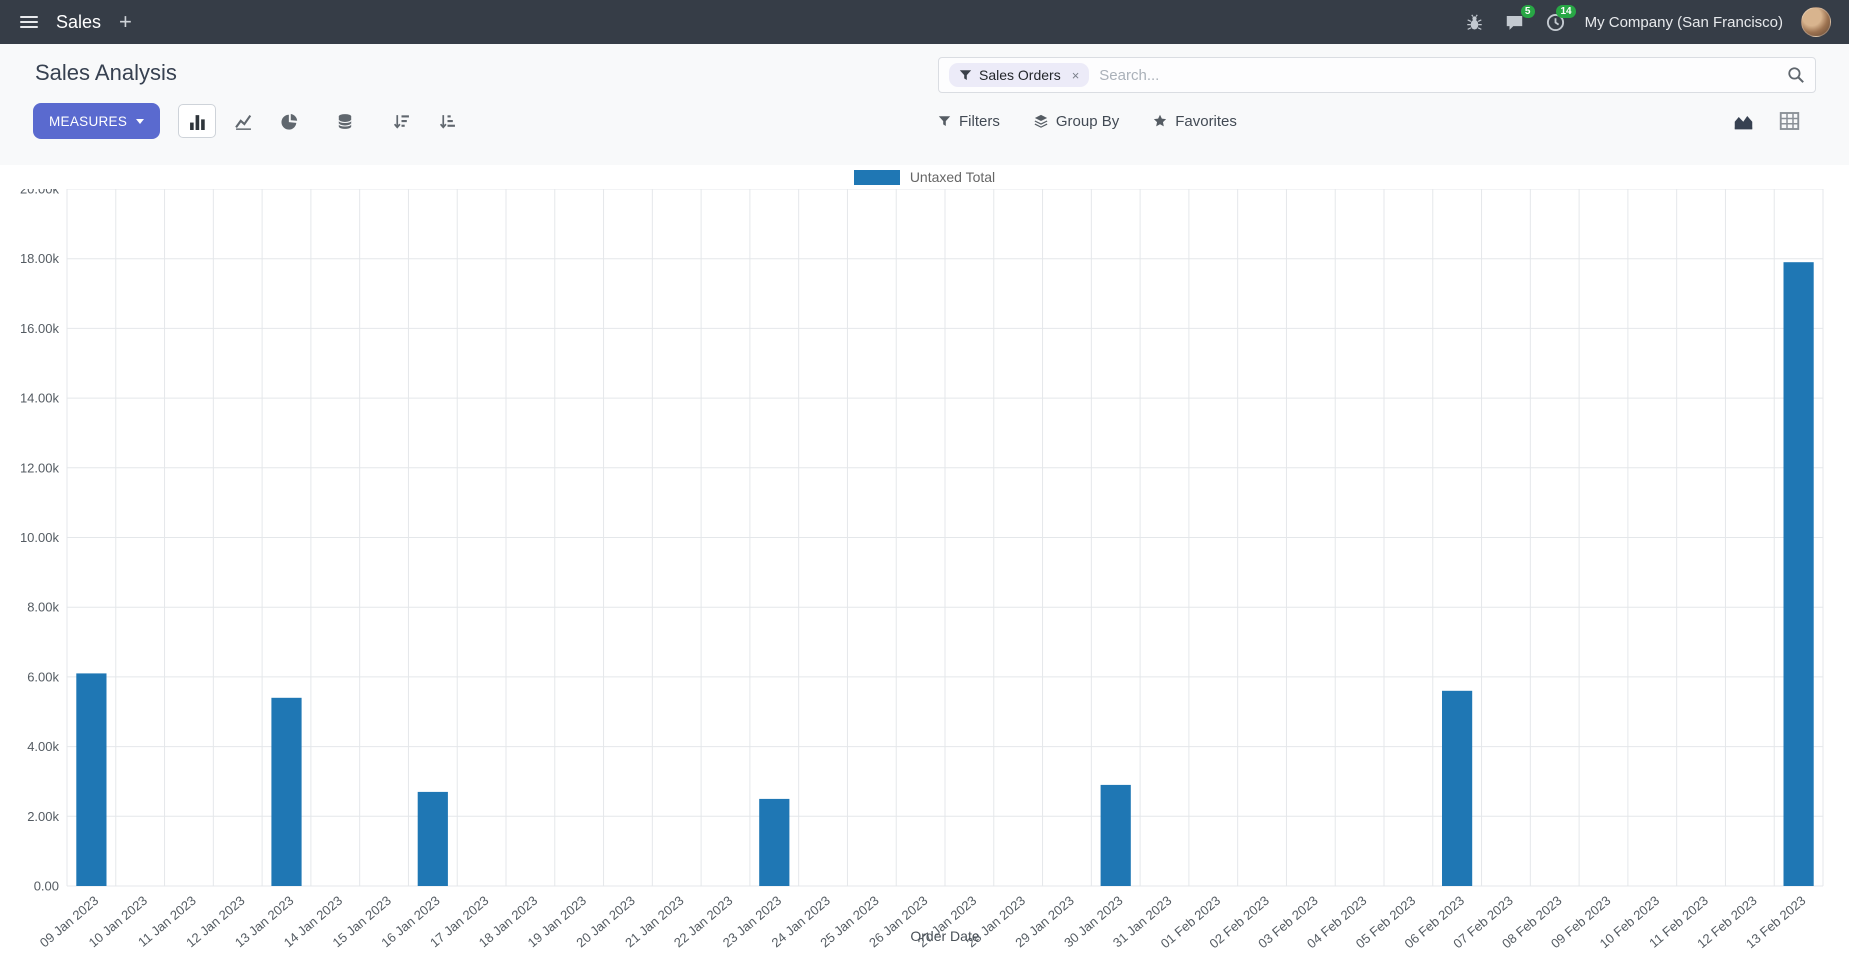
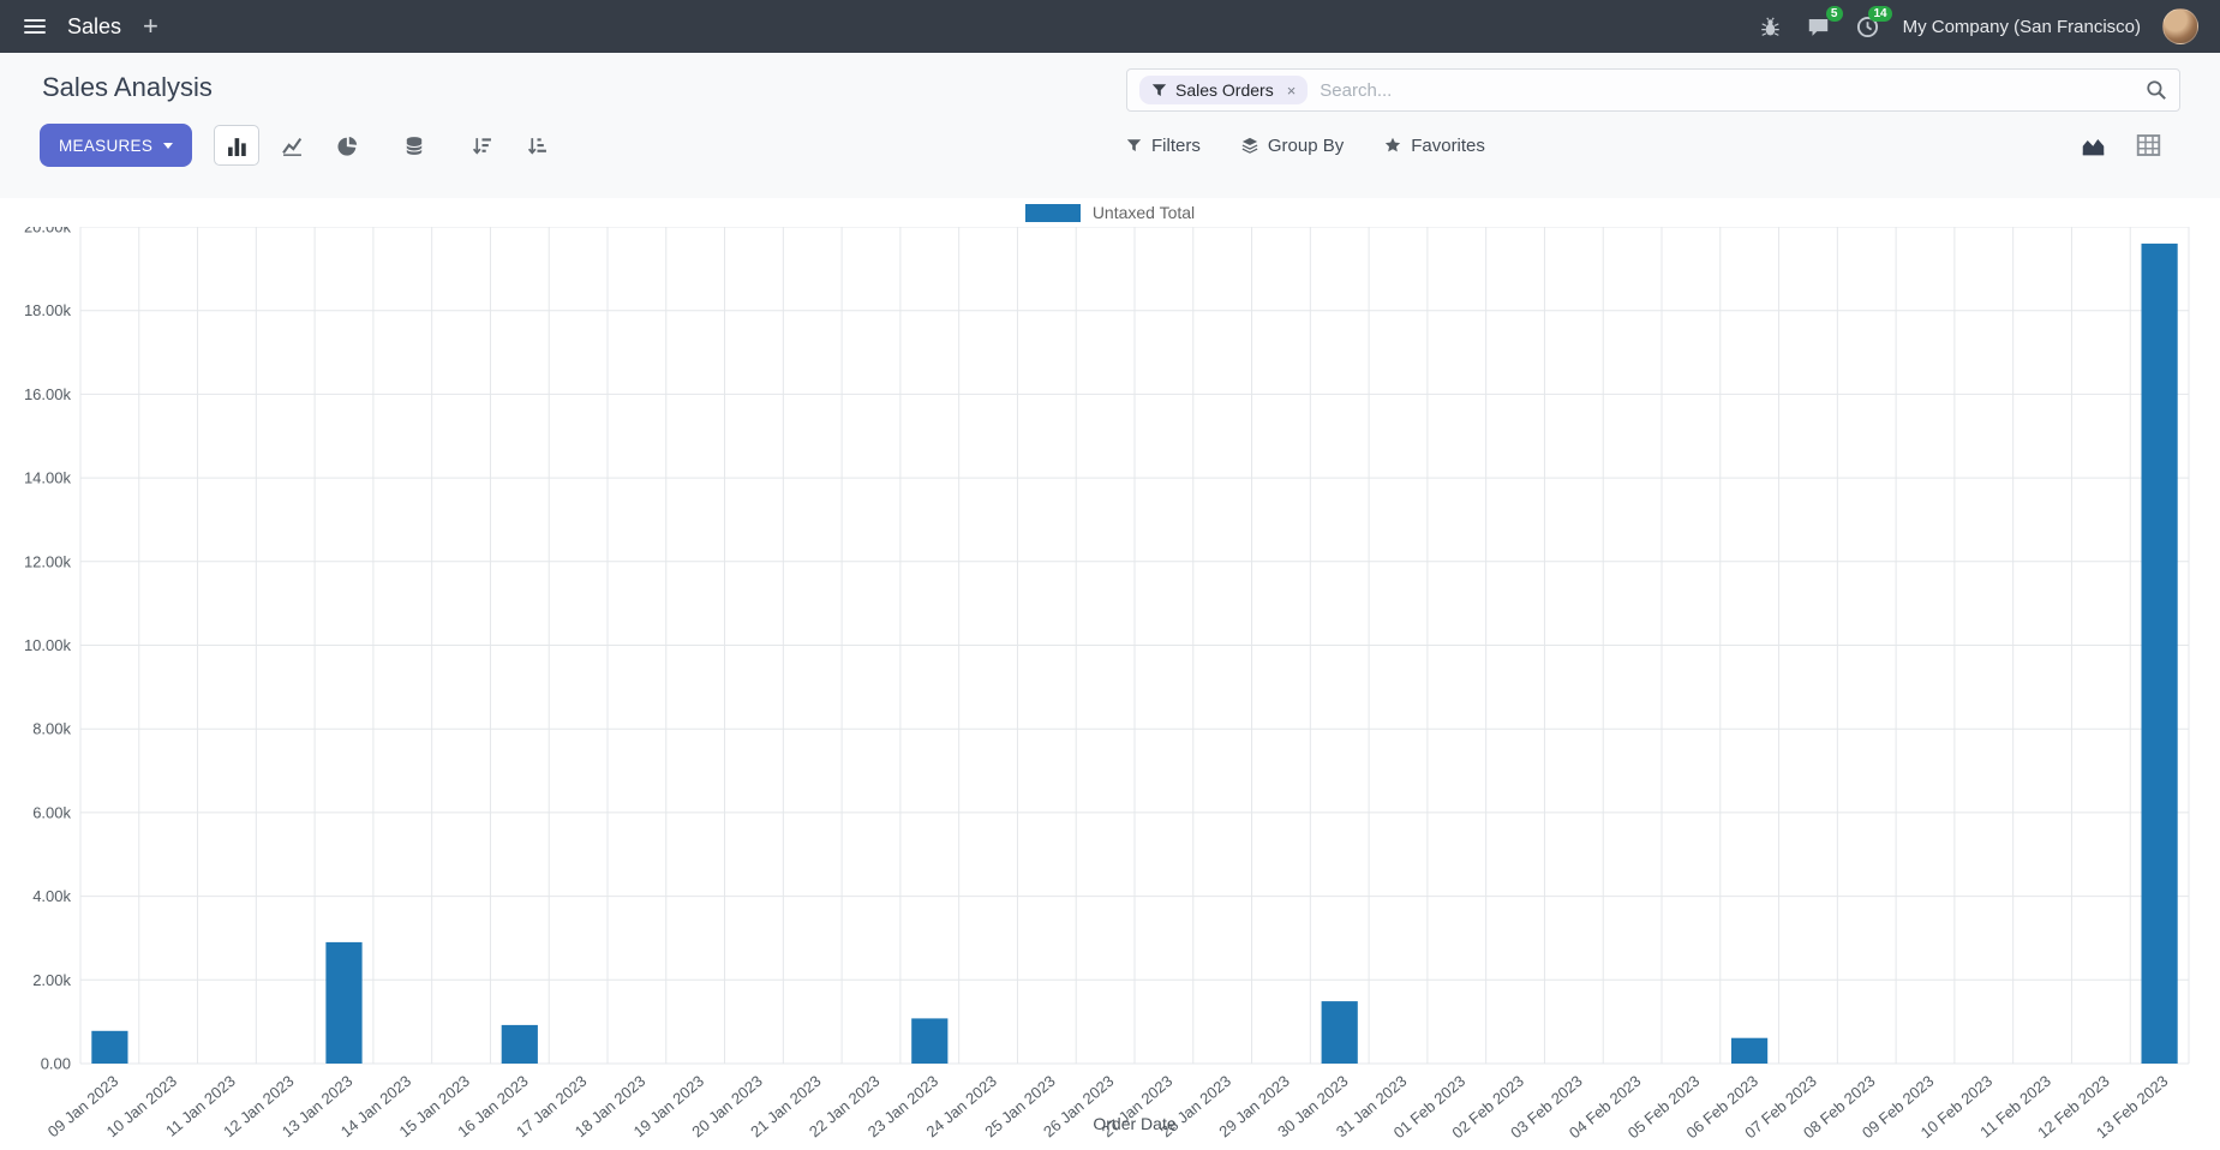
09 Jan 2023: 6.1k -> 0.8k
13 Jan 2023: 5.4k -> 2.9k
16 Jan 2023: 2.7k -> 0.9k
23 Jan 2023: 2.5k -> 1.1k
30 Jan 2023: 2.9k -> 1.5k
06 Feb 2023: 5.6k -> 0.6k
13 Feb 2023: 17.9k -> 19.6k
